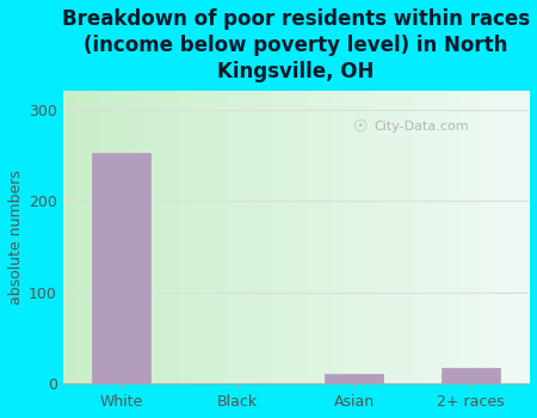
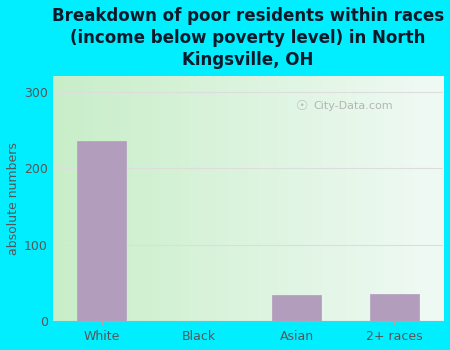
White: 253 -> 236
Asian: 10 -> 34
2+ races: 17 -> 36
